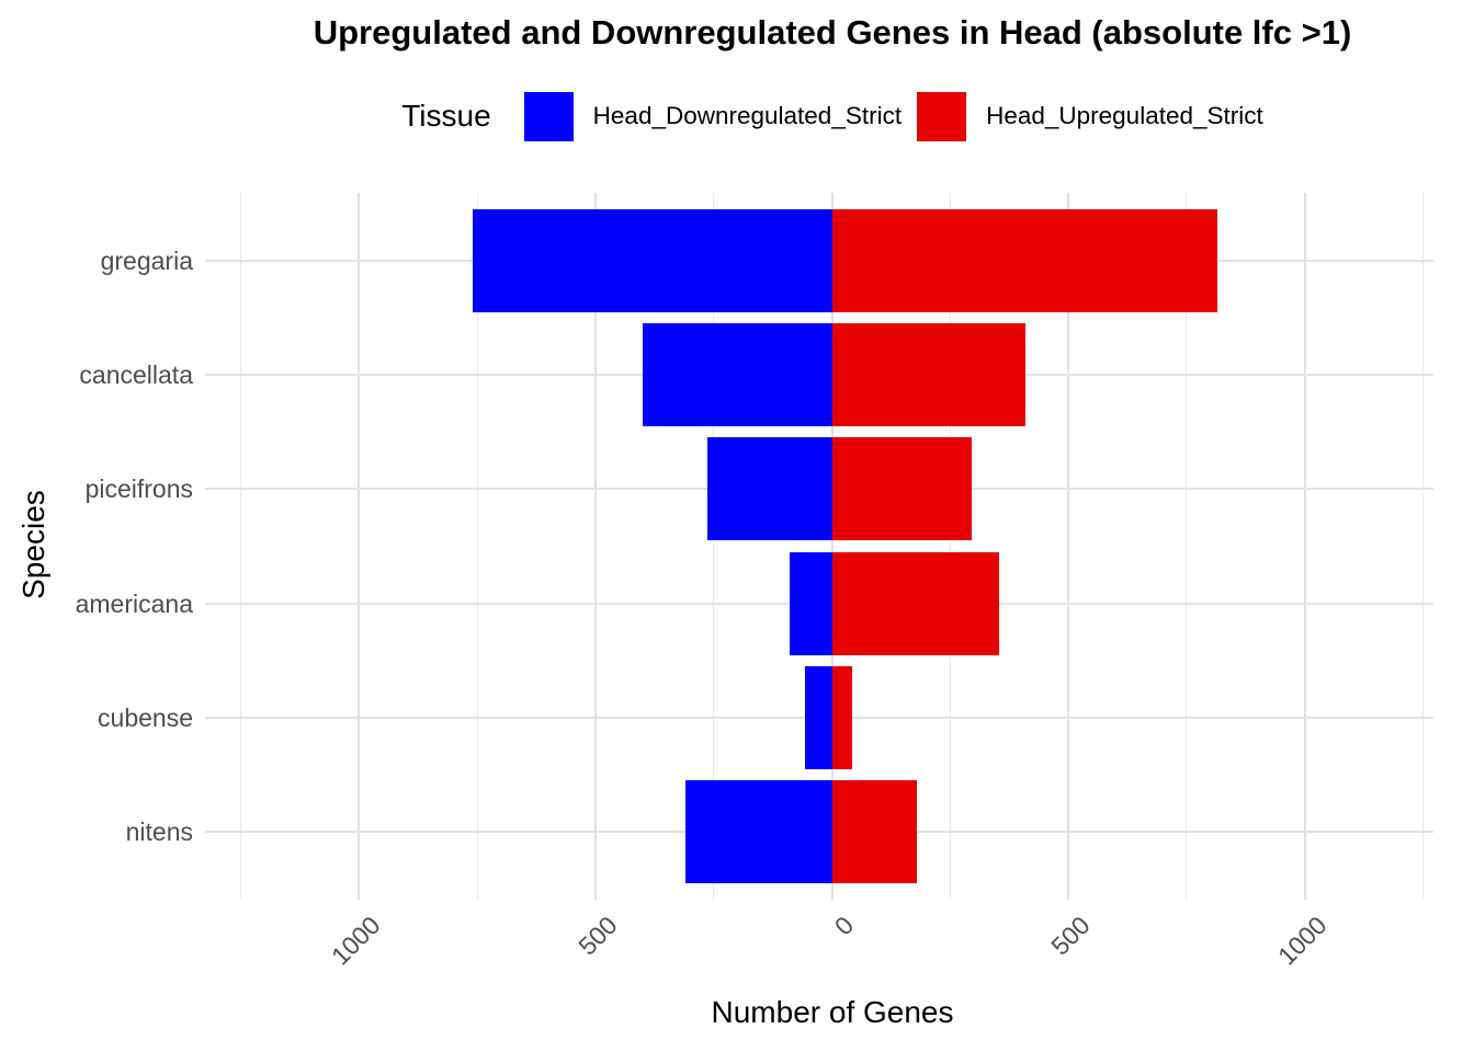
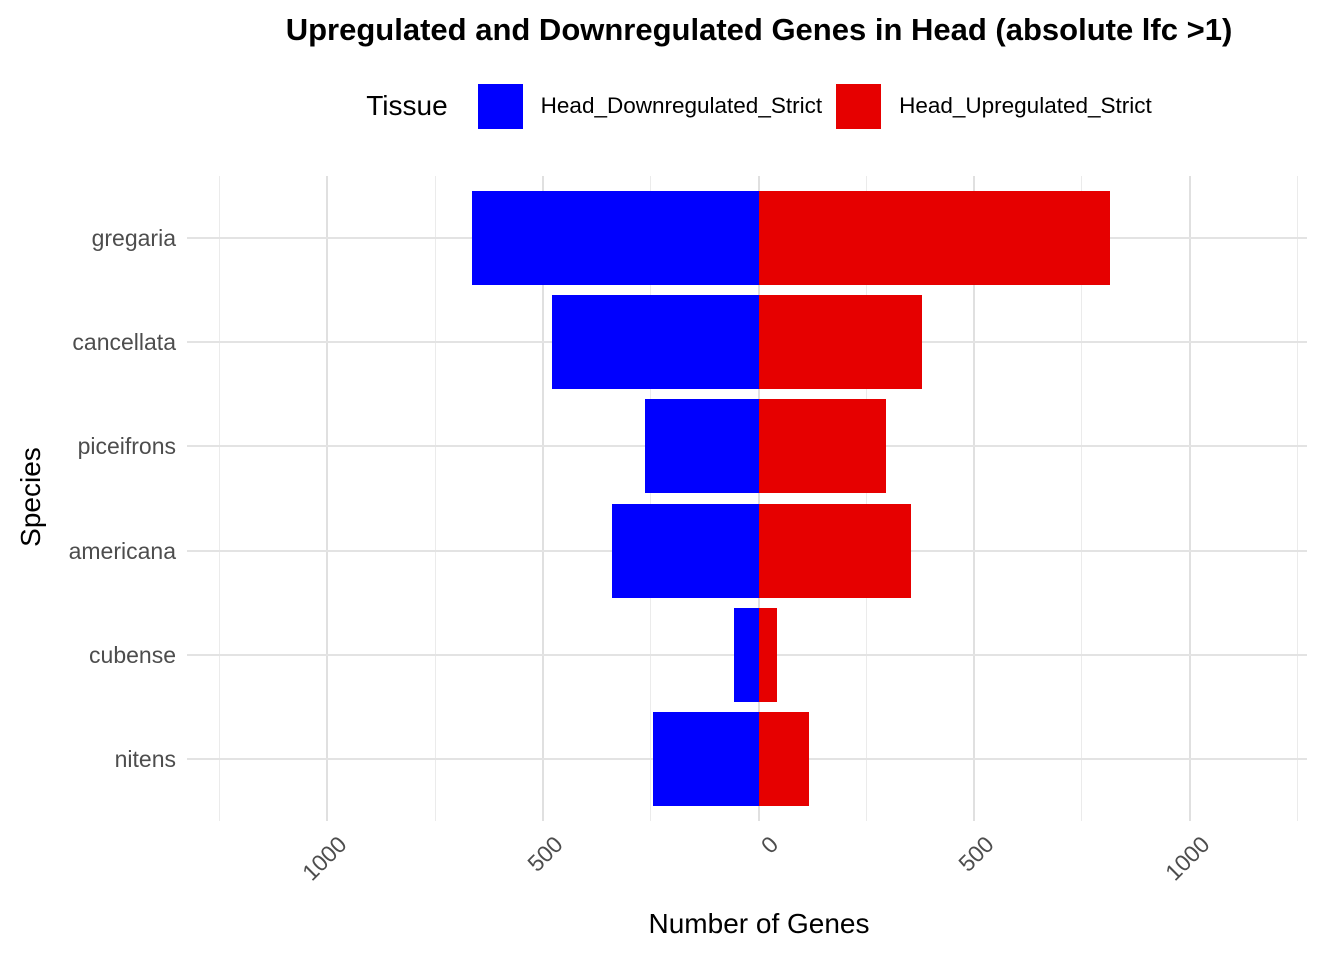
Head_Downregulated_Strict/gregaria: 760 -> 660
Head_Downregulated_Strict/cancellata: 400 -> 480
Head_Upregulated_Strict/cancellata: 410 -> 380
Head_Downregulated_Strict/americana: 90 -> 340
Head_Downregulated_Strict/nitens: 310 -> 240
Head_Upregulated_Strict/nitens: 180 -> 120
